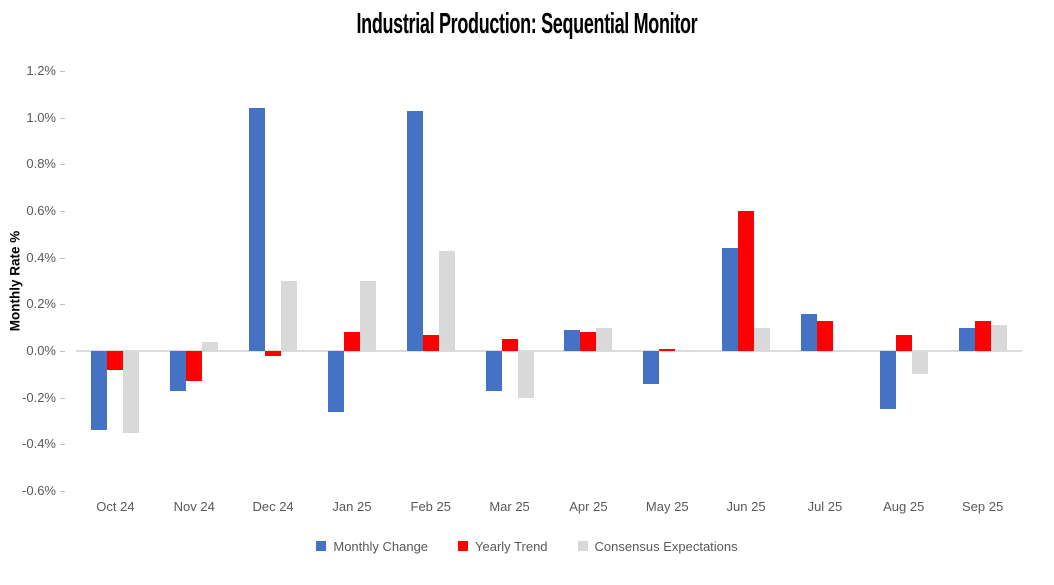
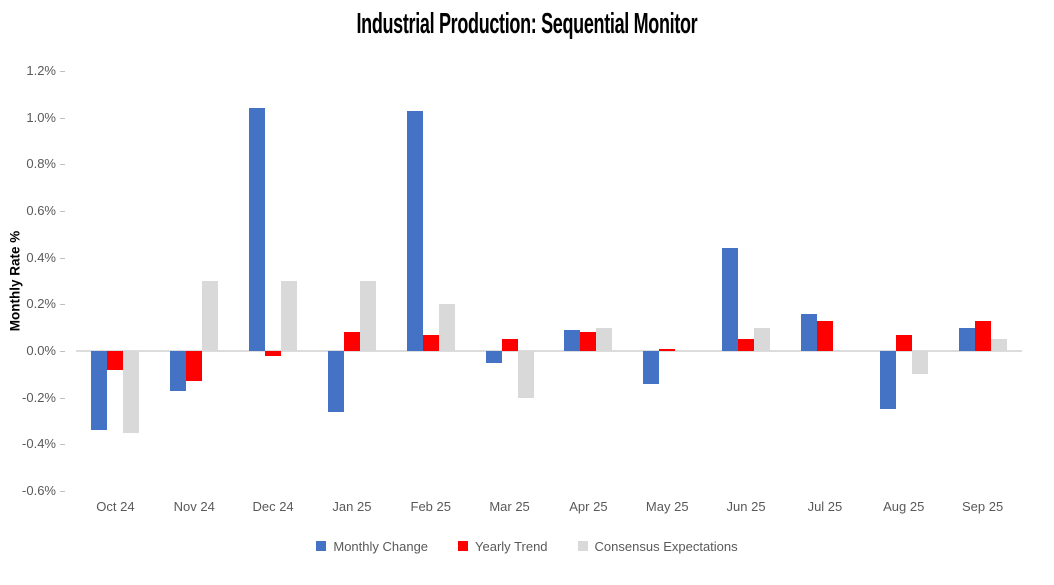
Consensus Expectations/Nov 24: 0.04% -> 0.30%
Consensus Expectations/Feb 25: 0.43% -> 0.20%
Monthly Change/Mar 25: -0.17% -> -0.05%
Yearly Trend/Jun 25: 0.60% -> 0.05%
Consensus Expectations/Sep 25: 0.11% -> 0.05%
